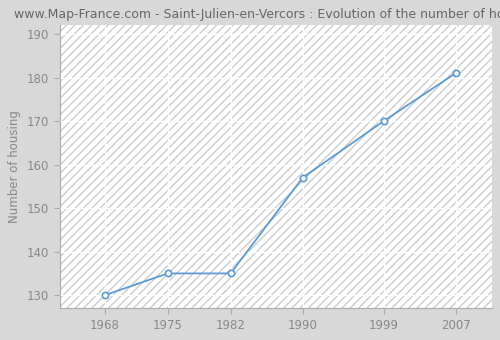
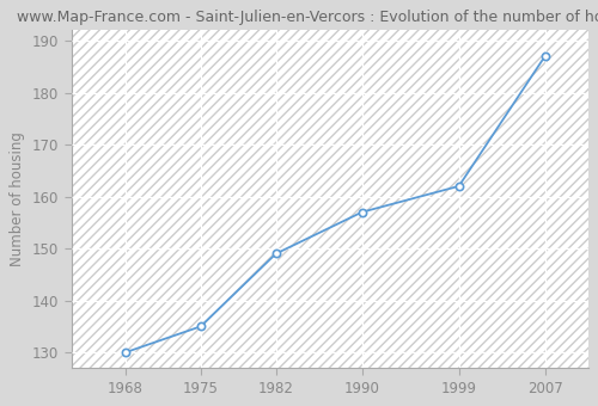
1982: 135 -> 149
1999: 170 -> 162
2007: 181 -> 187
